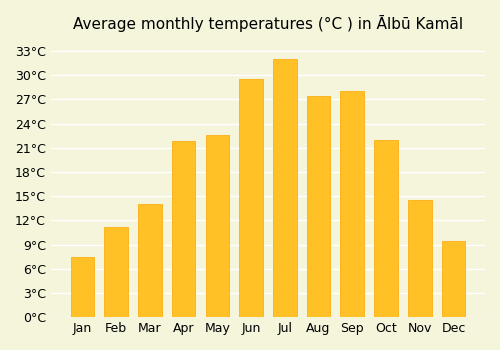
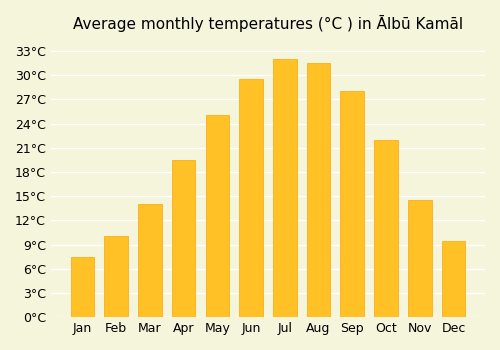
Feb: 11.2°C -> 10.0°C
Apr: 21.8°C -> 19.5°C
May: 22.6°C -> 25.0°C
Aug: 27.4°C -> 31.5°C
